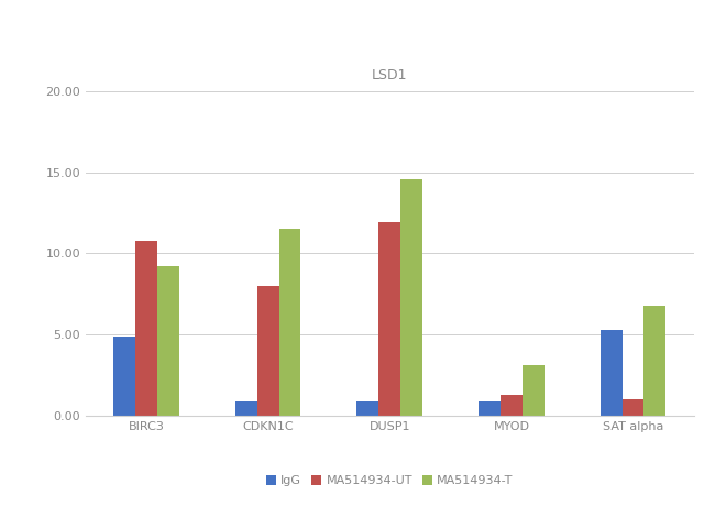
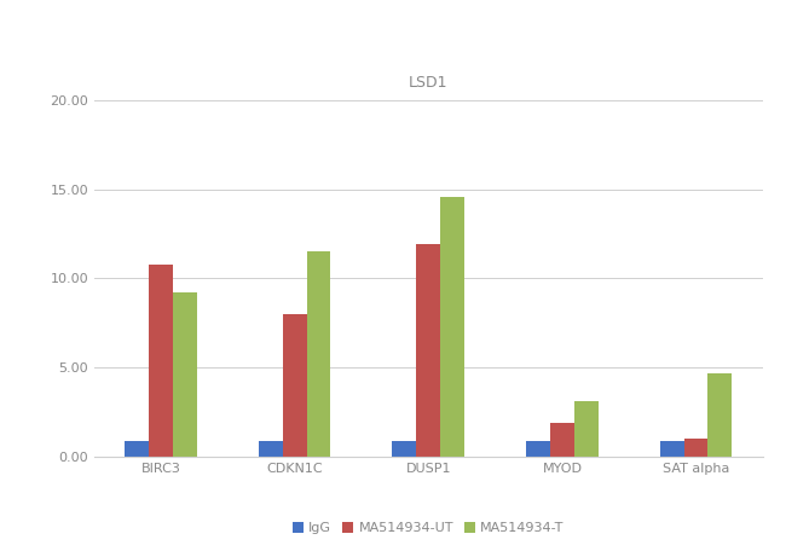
IgG/BIRC3: 4.9 -> 0.9
MA514934-UT/MYOD: 1.3 -> 1.9
IgG/SAT alpha: 5.3 -> 0.9
MA514934-T/SAT alpha: 6.8 -> 4.7
